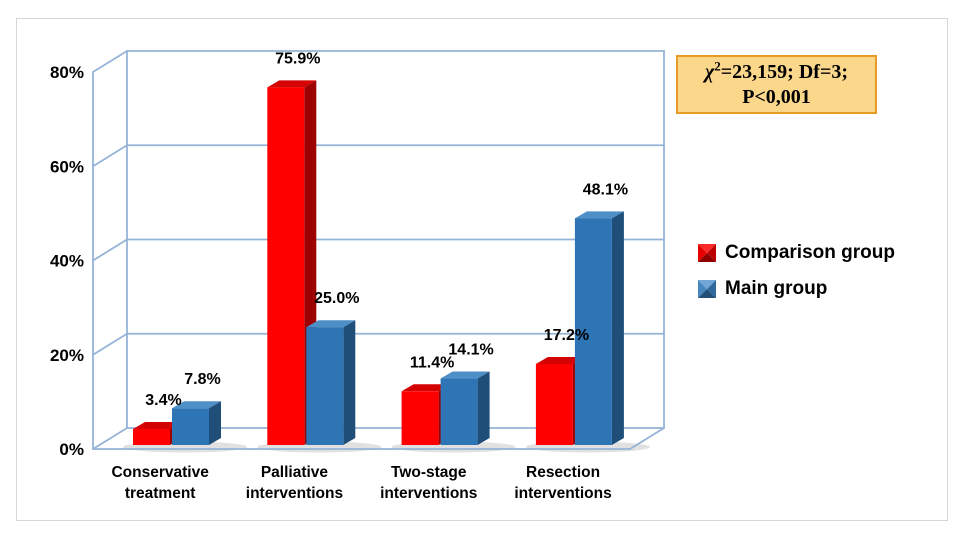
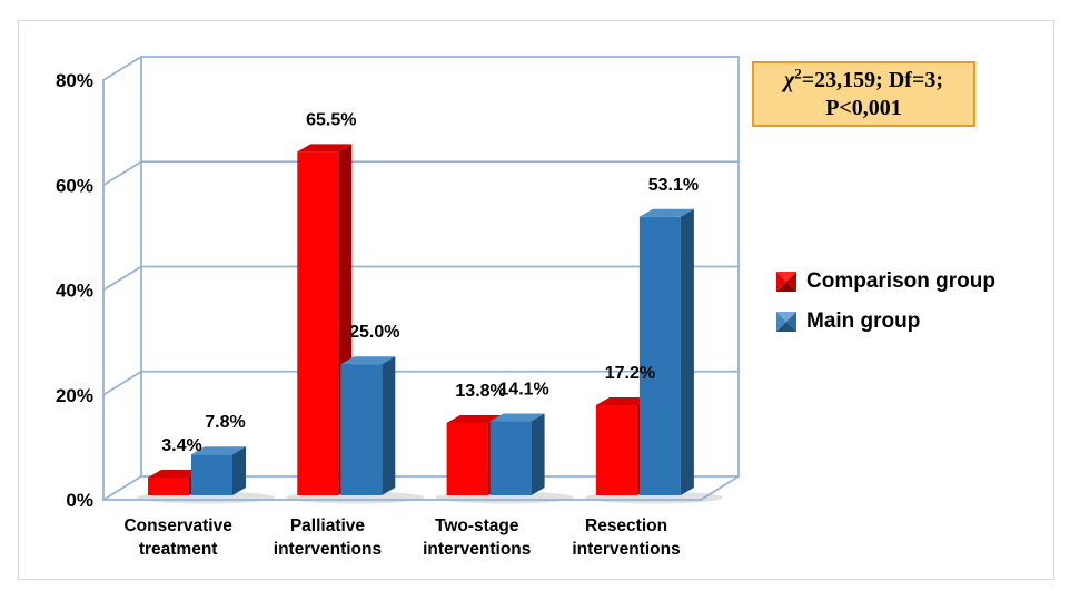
Comparison group/Palliative interventions: 75.9% -> 65.5%
Comparison group/Two-stage interventions: 11.4% -> 13.8%
Main group/Resection interventions: 48.1% -> 53.1%
